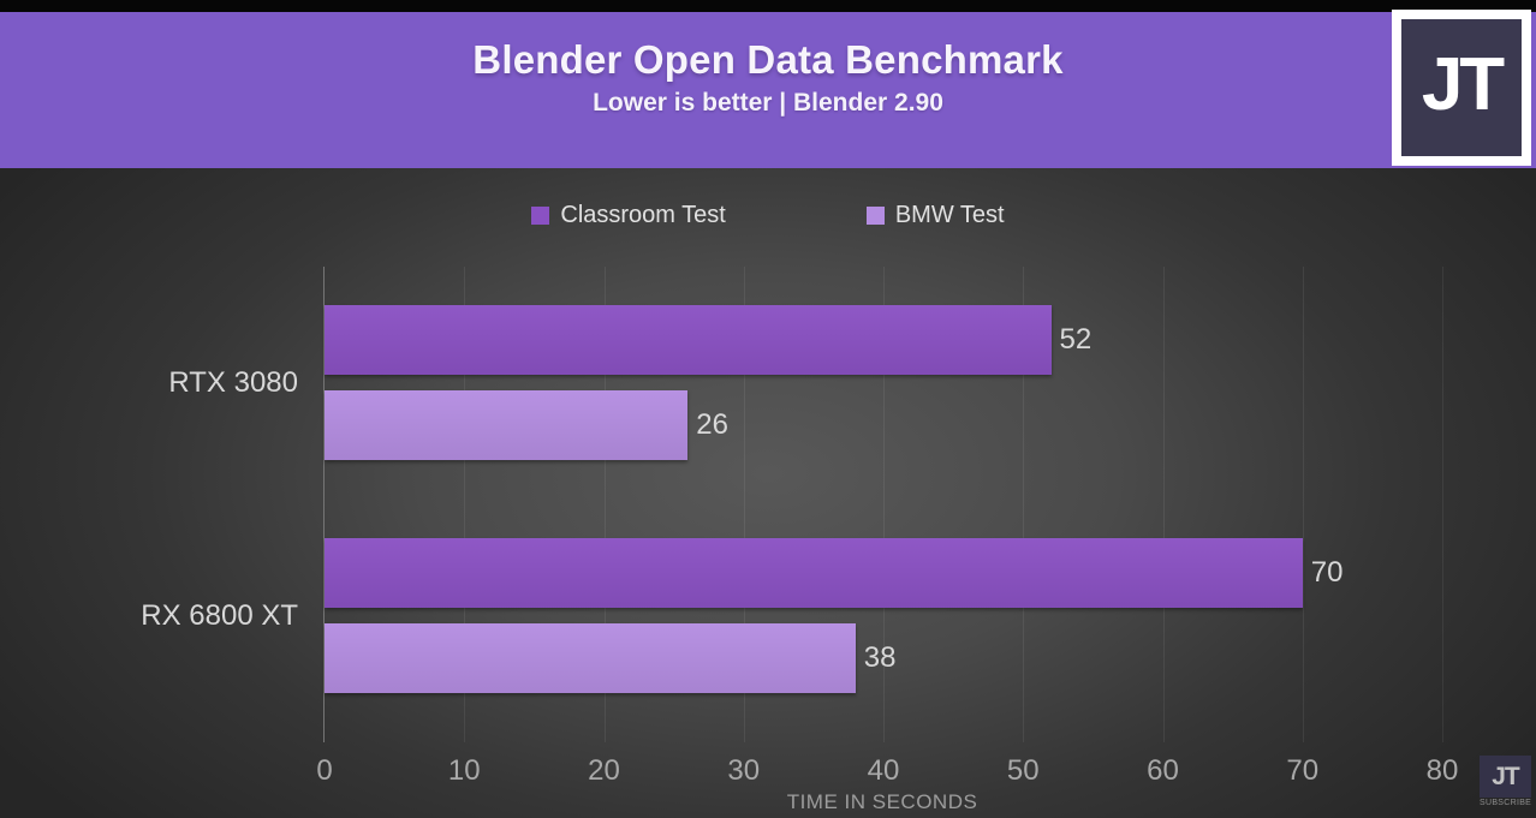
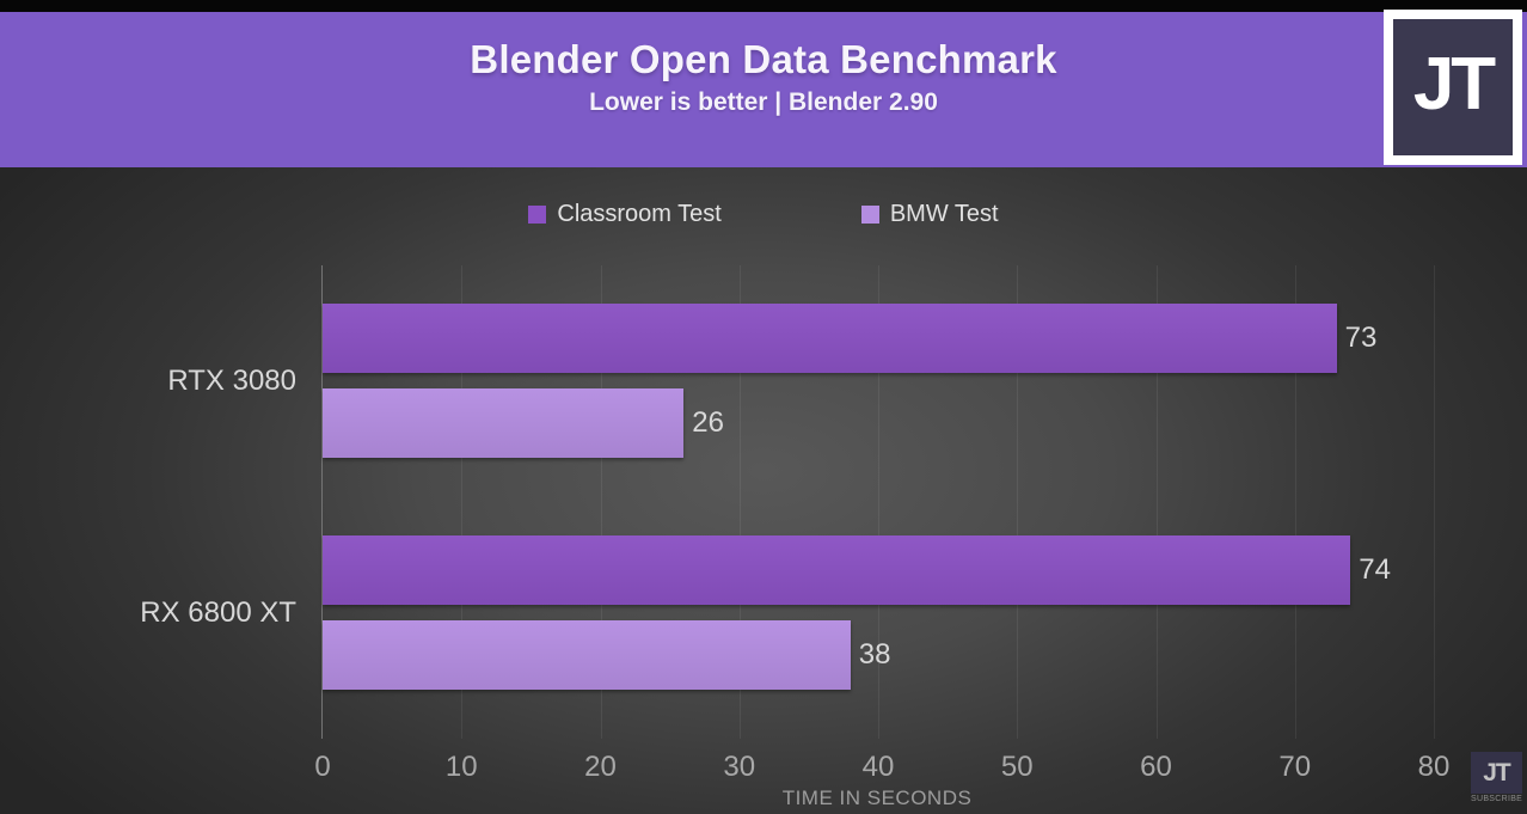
Classroom Test/RTX 3080: 52 -> 73
Classroom Test/RX 6800 XT: 70 -> 74
